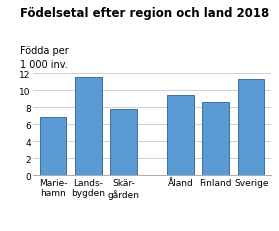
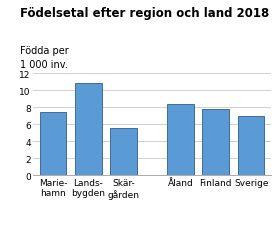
Marie- hamn: 6.8 -> 7.4
Lands- bygden: 11.6 -> 10.8
Skär- gården: 7.8 -> 5.6
Åland: 9.5 -> 8.4
Finland: 8.6 -> 7.8
Sverige: 11.3 -> 7.0
